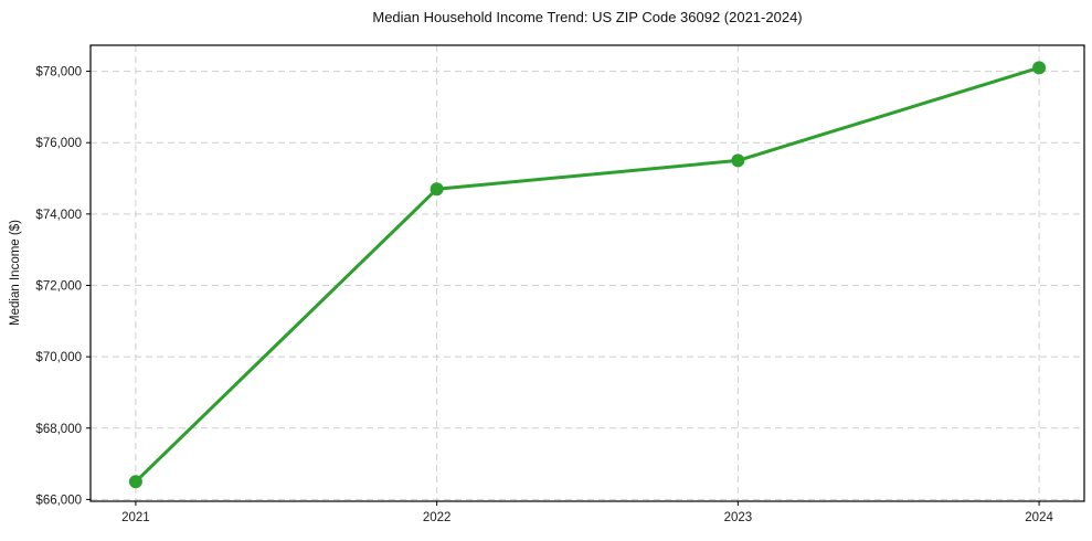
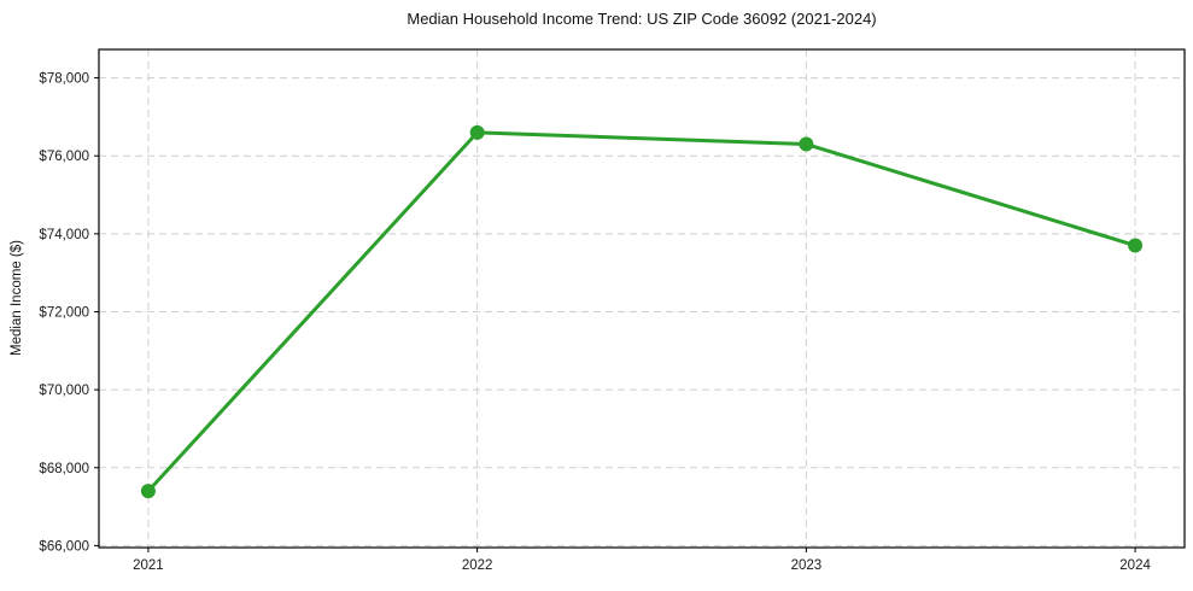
2021: $66500 -> $67400
2022: $74700 -> $76600
2023: $75500 -> $76300
2024: $78100 -> $73700
